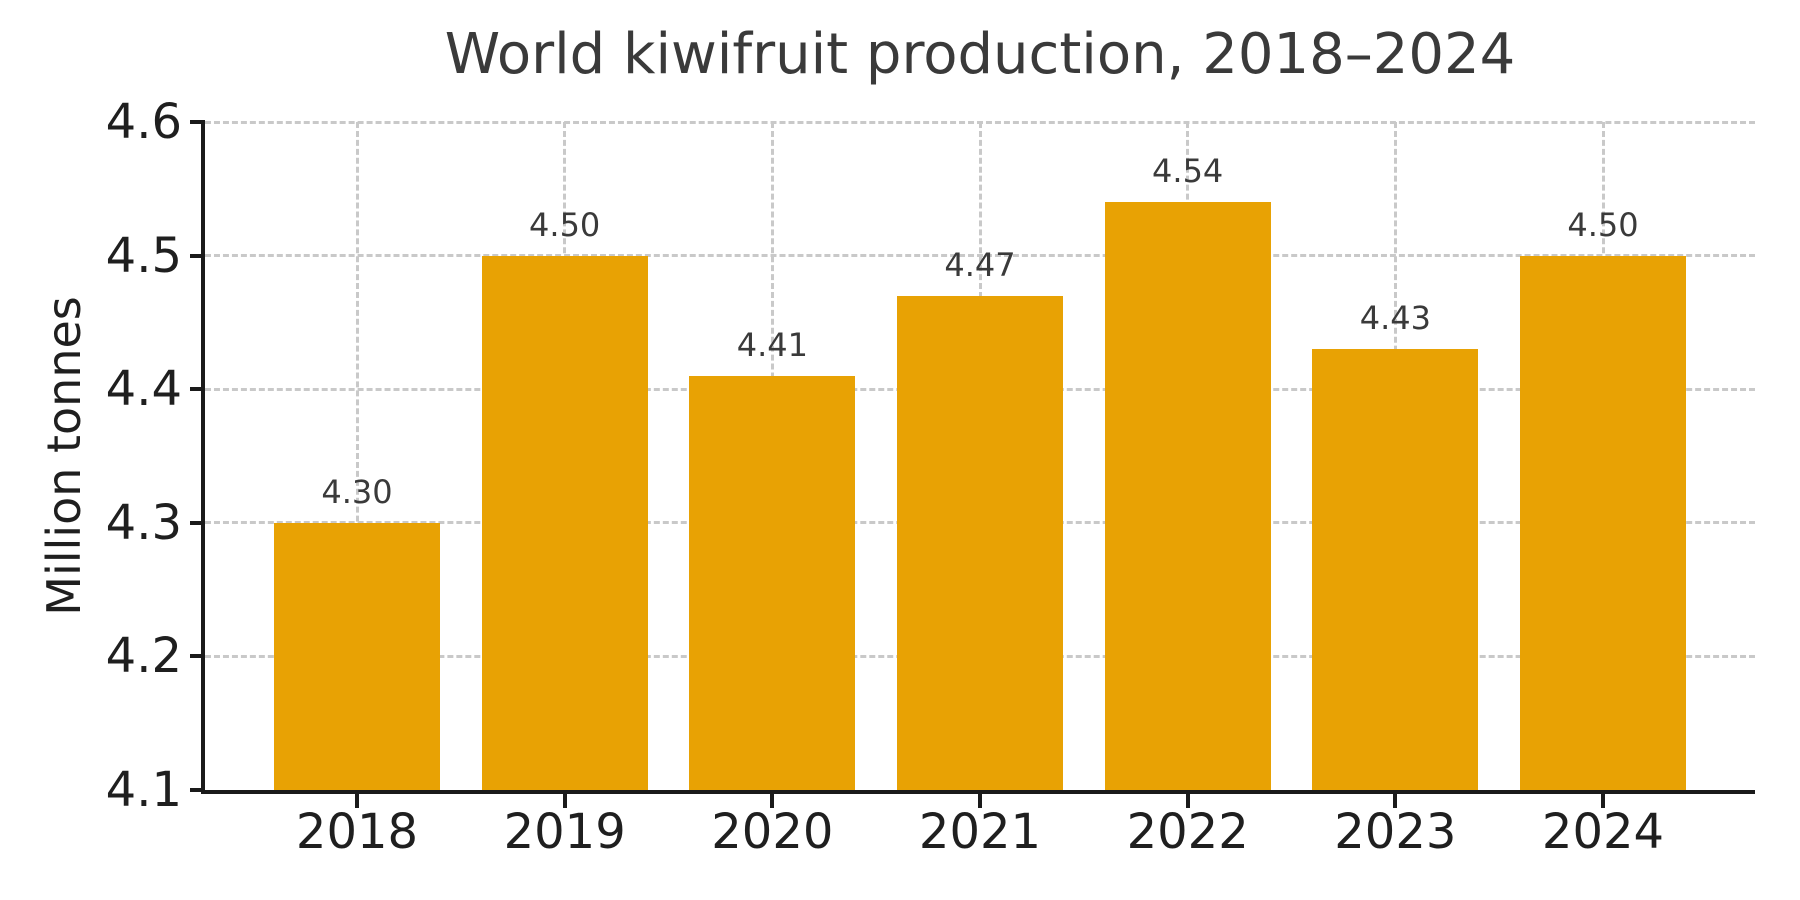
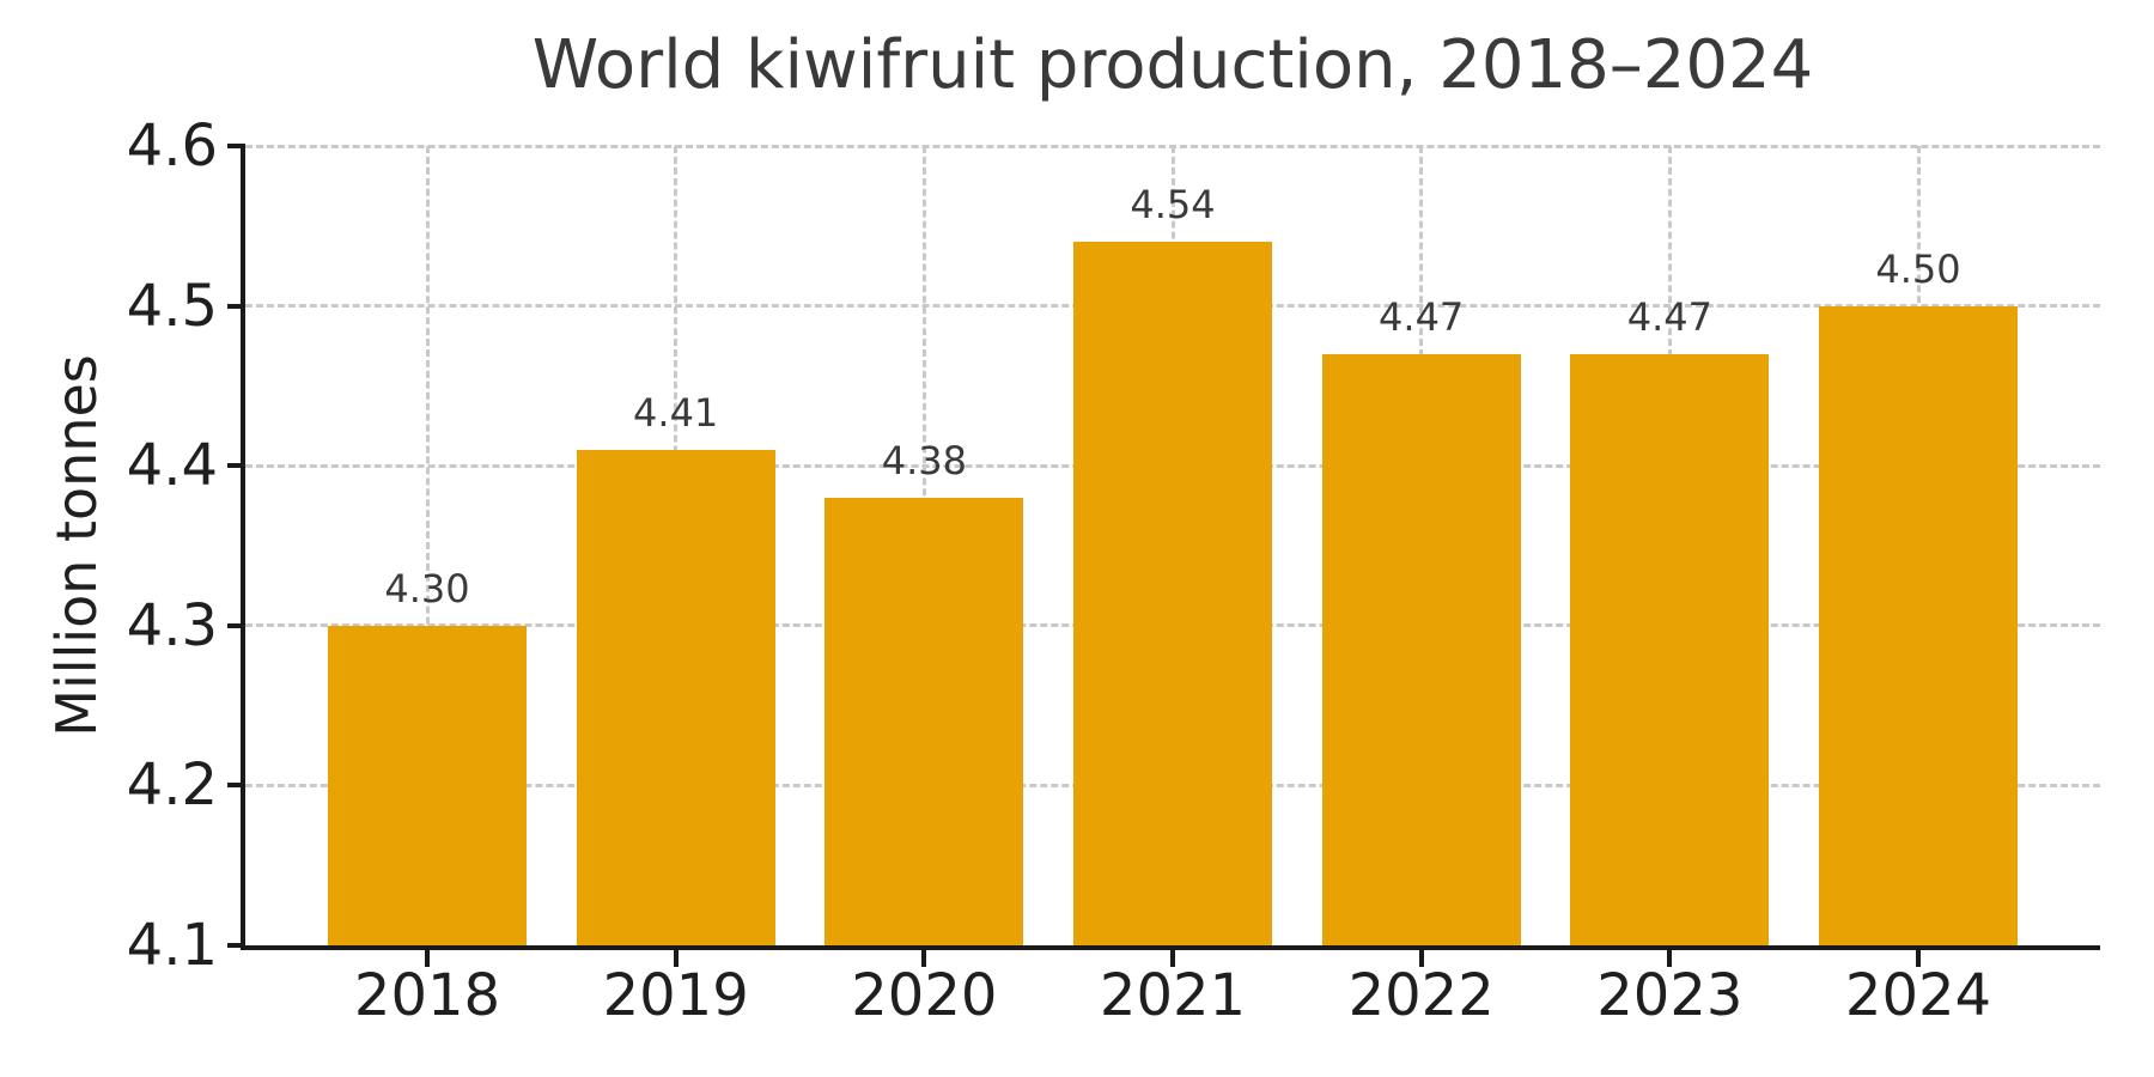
2019: 4.50 -> 4.41
2020: 4.41 -> 4.38
2021: 4.47 -> 4.54
2022: 4.54 -> 4.47
2023: 4.43 -> 4.47
